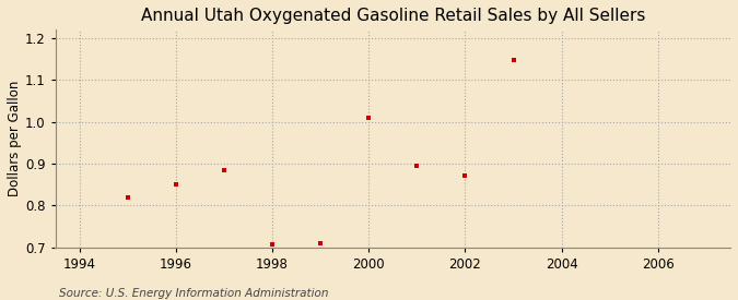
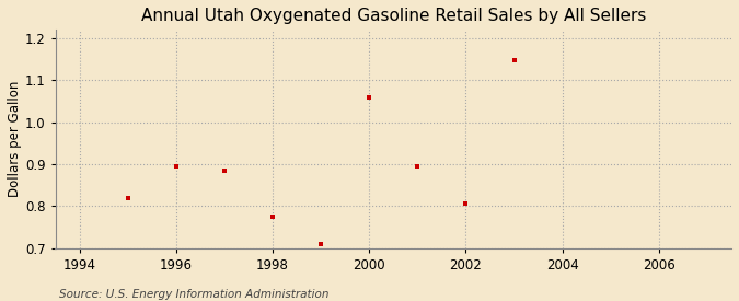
1996: 0.850 -> 0.895
1998: 0.707 -> 0.775
2000: 1.010 -> 1.060
2002: 0.872 -> 0.805
